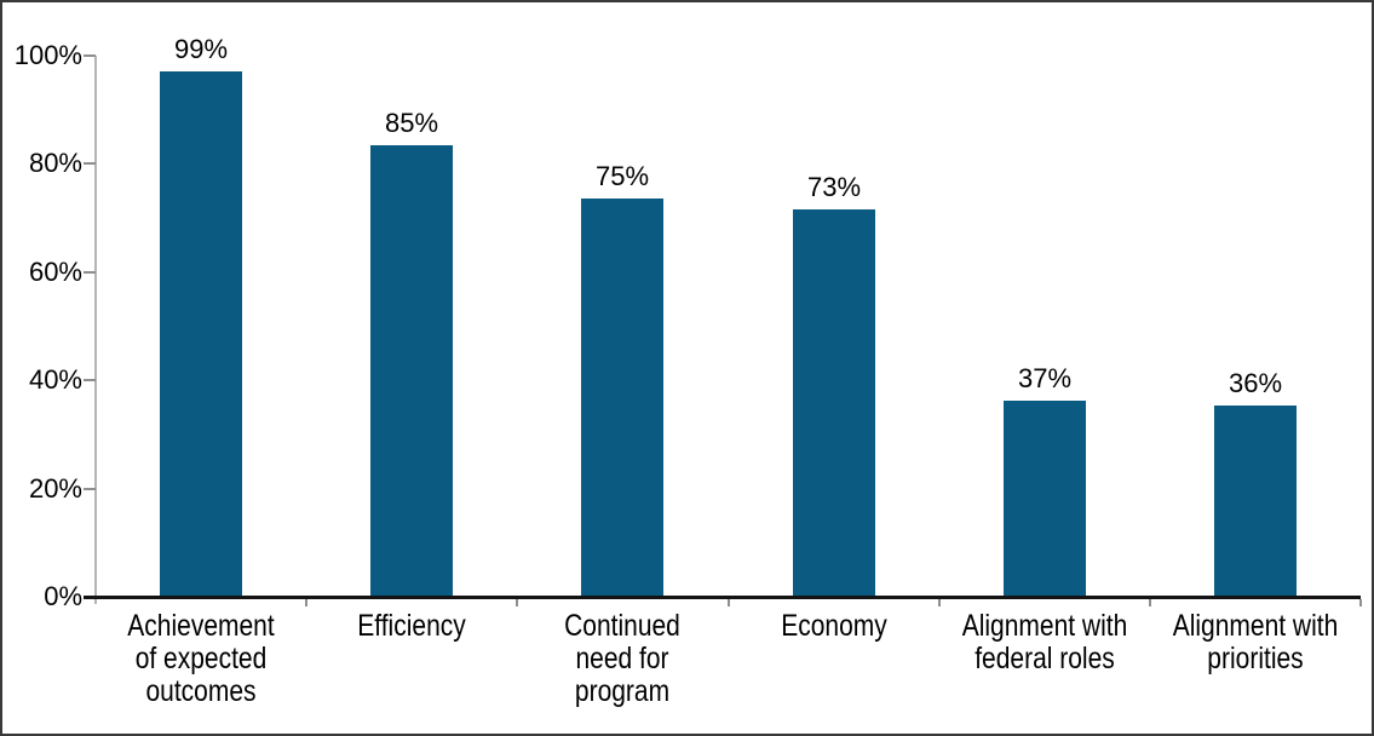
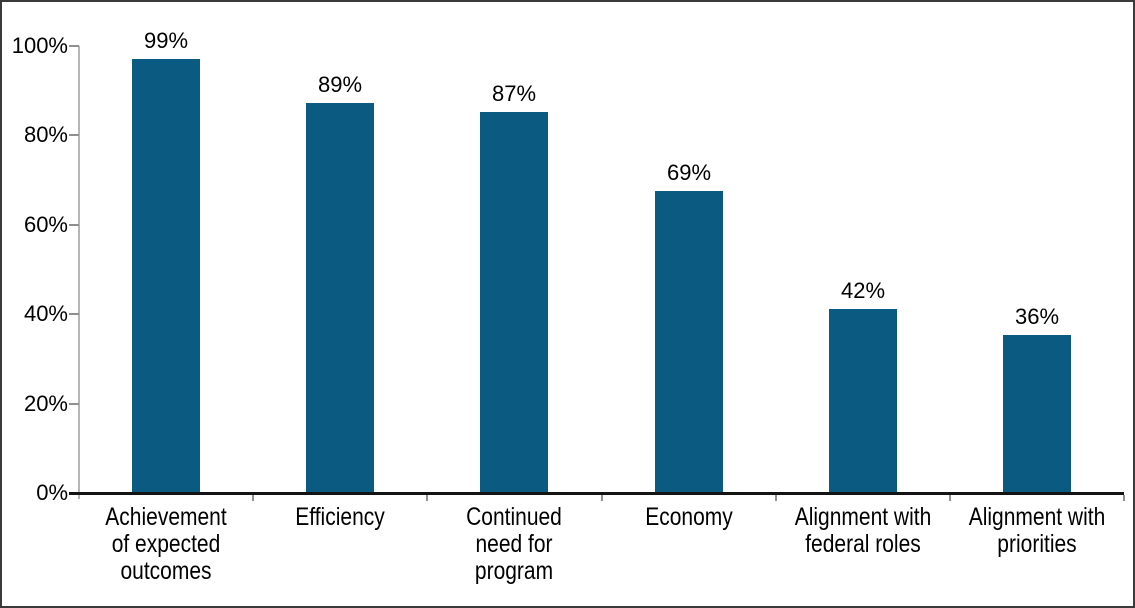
Efficiency: 85% -> 89%
Continued need for program: 75% -> 87%
Economy: 73% -> 69%
Alignment with federal roles: 37% -> 42%
